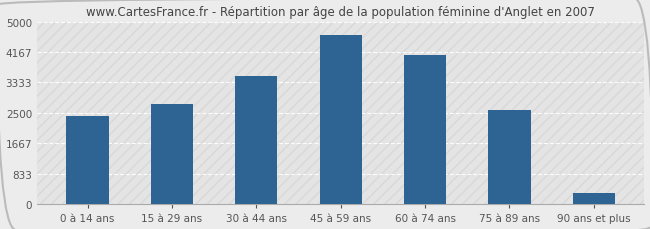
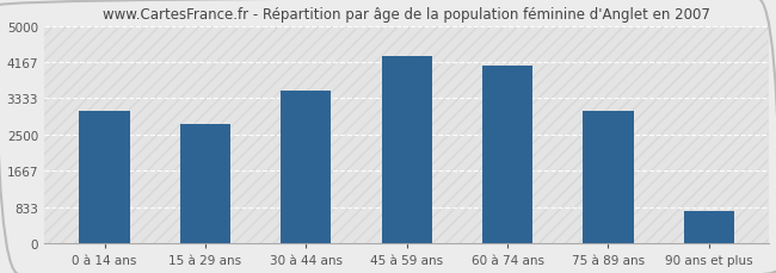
0 à 14 ans: 2430 -> 3050
45 à 59 ans: 4630 -> 4300
75 à 89 ans: 2570 -> 3050
90 ans et plus: 310 -> 750
